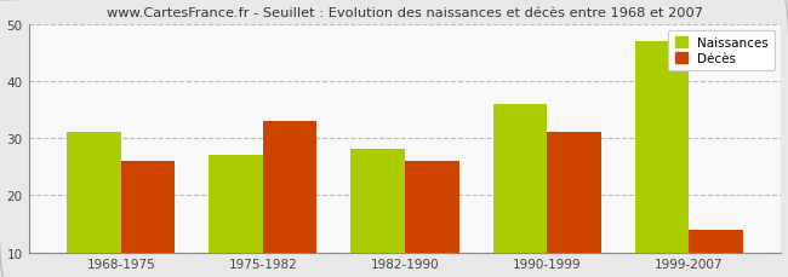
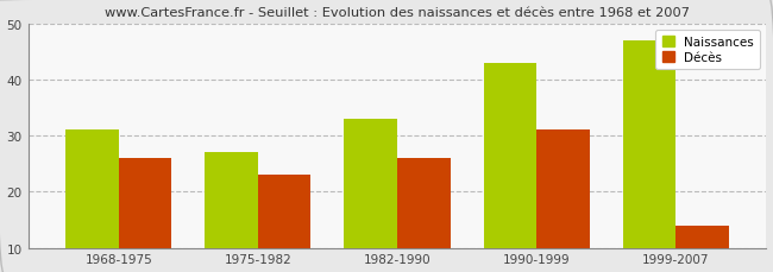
Décès/1975-1982: 33 -> 23
Naissances/1982-1990: 28 -> 33
Naissances/1990-1999: 36 -> 43
